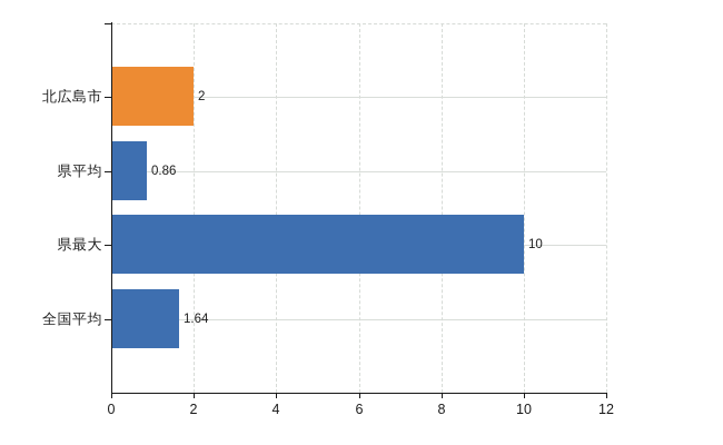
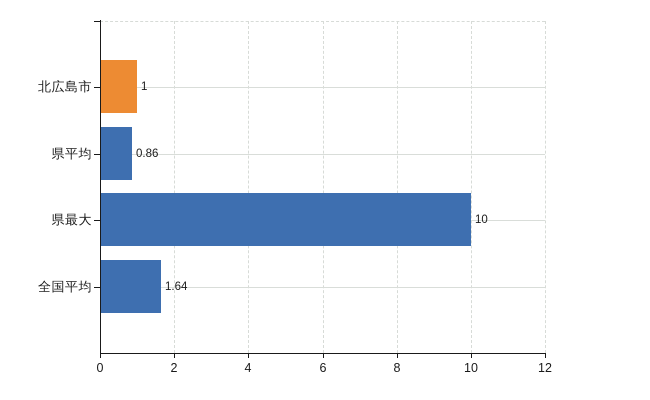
北広島市: 2 -> 1
